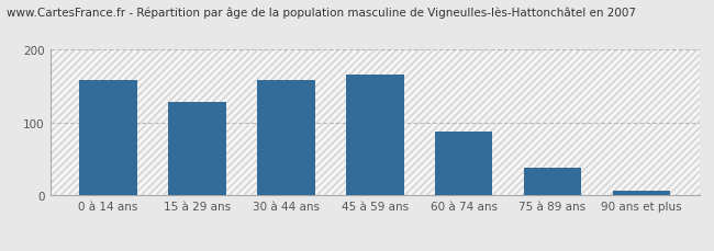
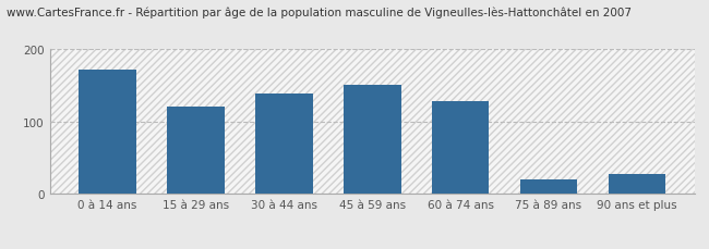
0 à 14 ans: 158 -> 172
15 à 29 ans: 128 -> 120
30 à 44 ans: 158 -> 138
45 à 59 ans: 165 -> 150
60 à 74 ans: 88 -> 128
75 à 89 ans: 38 -> 20
90 ans et plus: 6 -> 28
